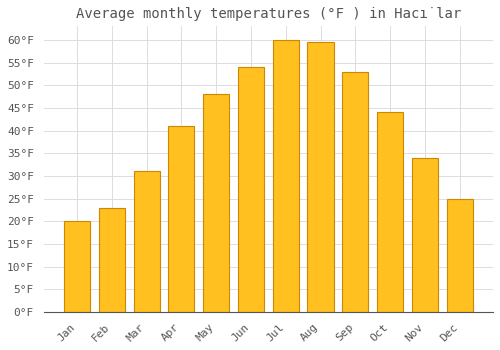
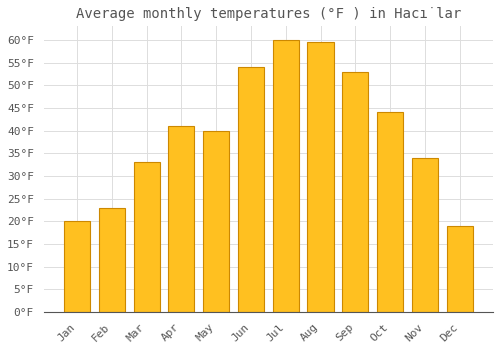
Mar: 31.0°F -> 33.0°F
May: 48.0°F -> 40.0°F
Dec: 25.0°F -> 19.0°F
